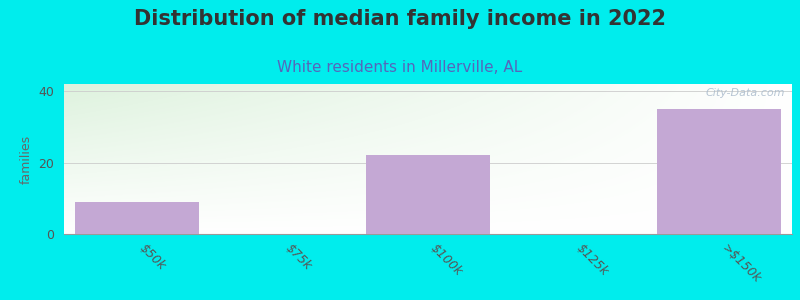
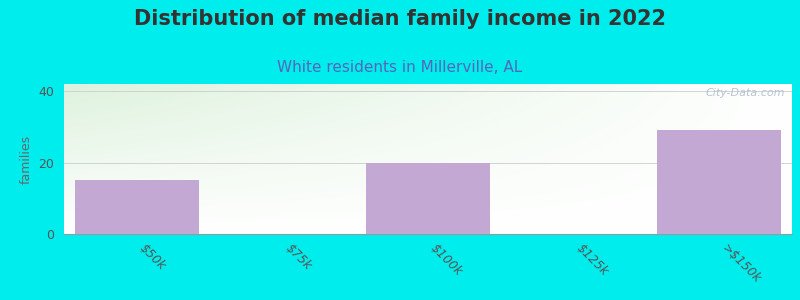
$50k: 9 -> 15
$100k: 22 -> 20
>$150k: 35 -> 29
